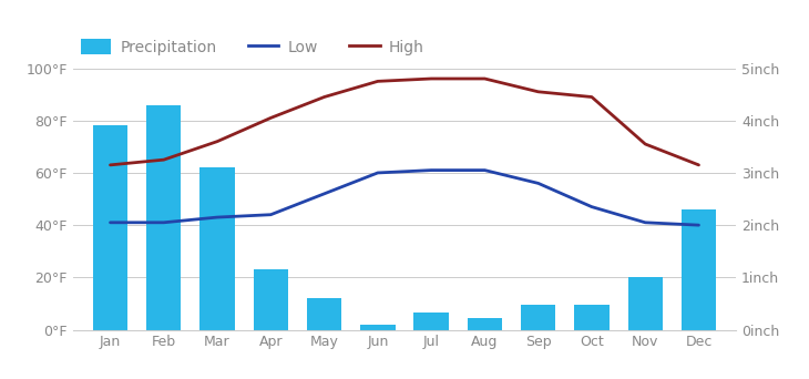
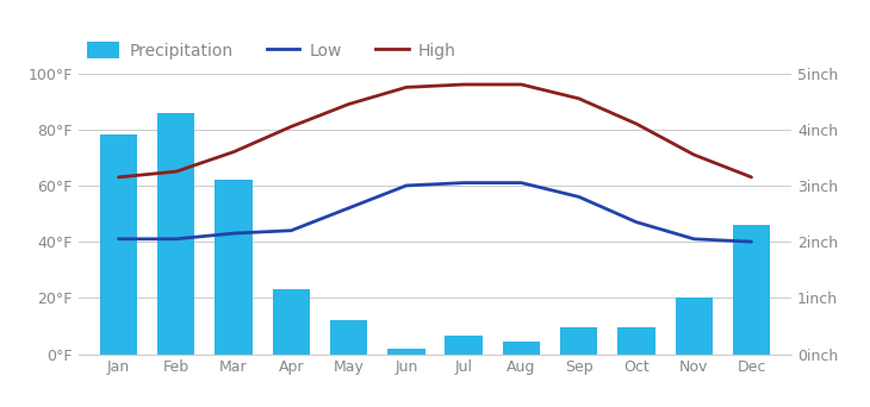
High/Oct: 89°F -> 82°F
